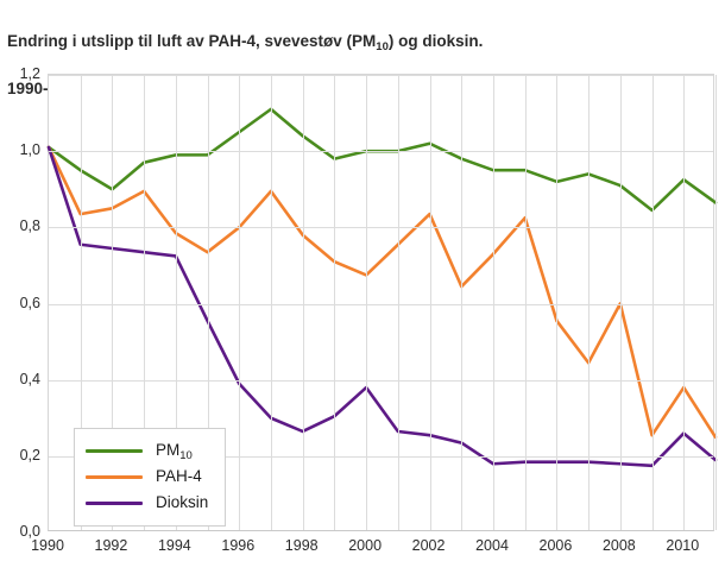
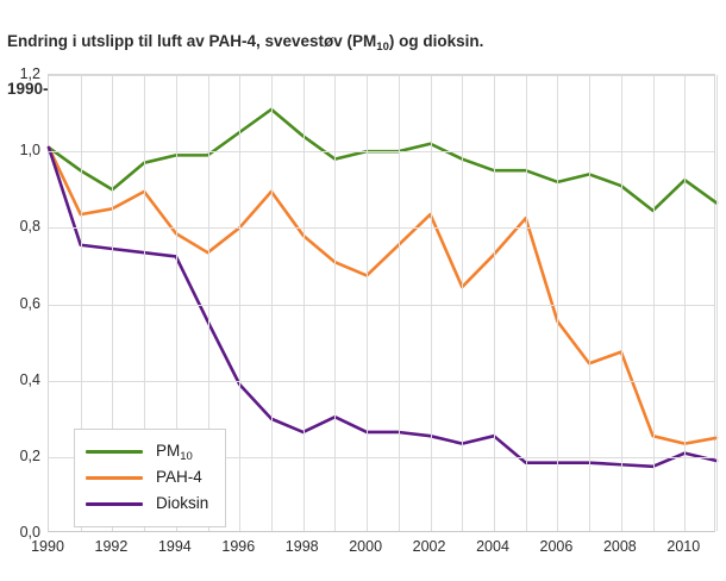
Dioksin/2000: 0,38 -> 0,27
Dioksin/2004: 0,18 -> 0,26
PAH-4/2008: 0,60 -> 0,47
PAH-4/2010: 0,38 -> 0,23
Dioksin/2010: 0,26 -> 0,21
